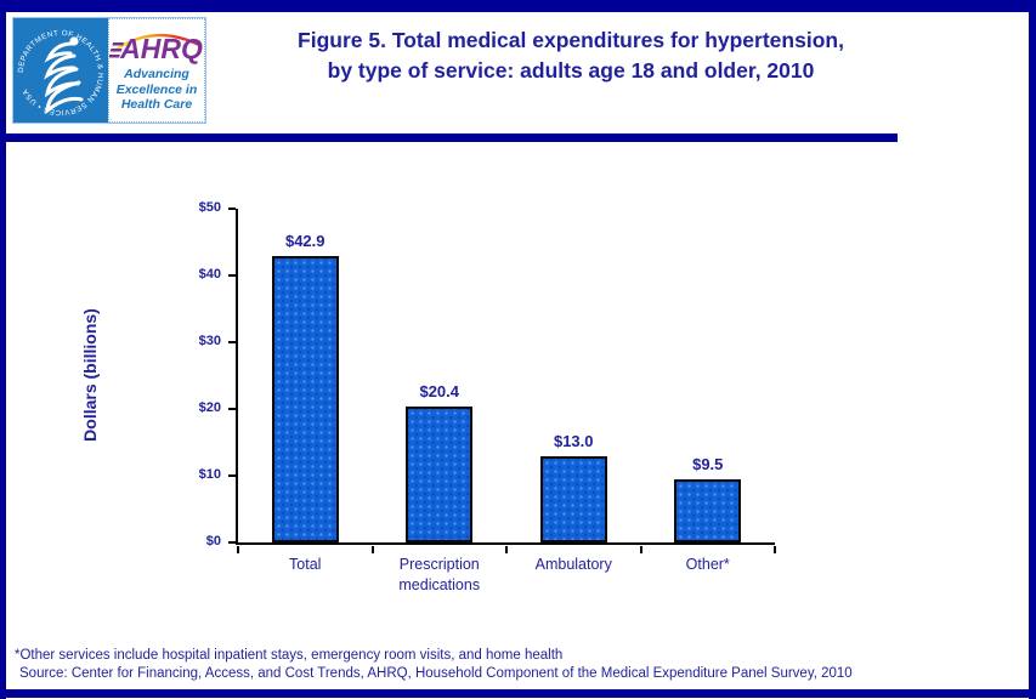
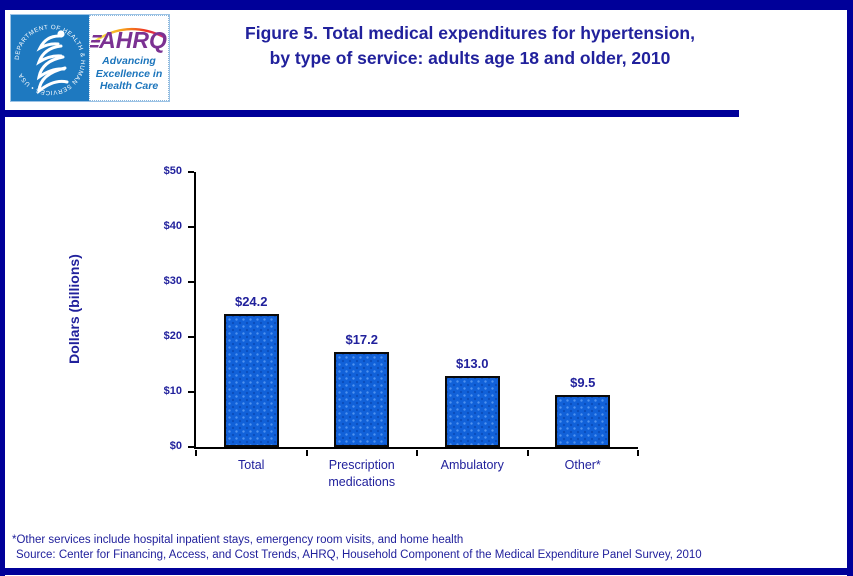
Total: $42.9 -> $24.2
Prescription medications: $20.4 -> $17.2
